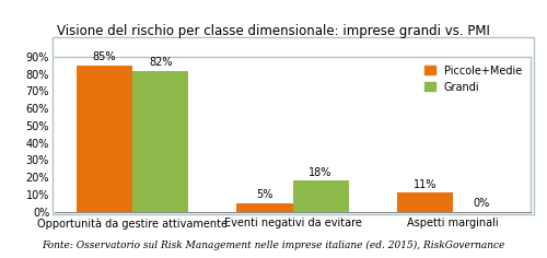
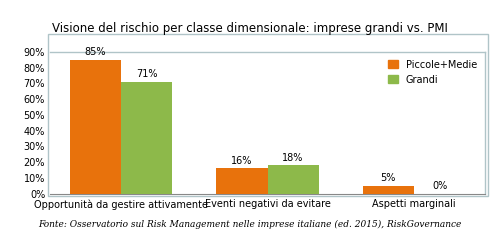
Grandi/Opportunità da gestire attivamente: 82% -> 71%
Piccole+Medie/Eventi negativi da evitare: 5% -> 16%
Piccole+Medie/Aspetti marginali: 11% -> 5%
